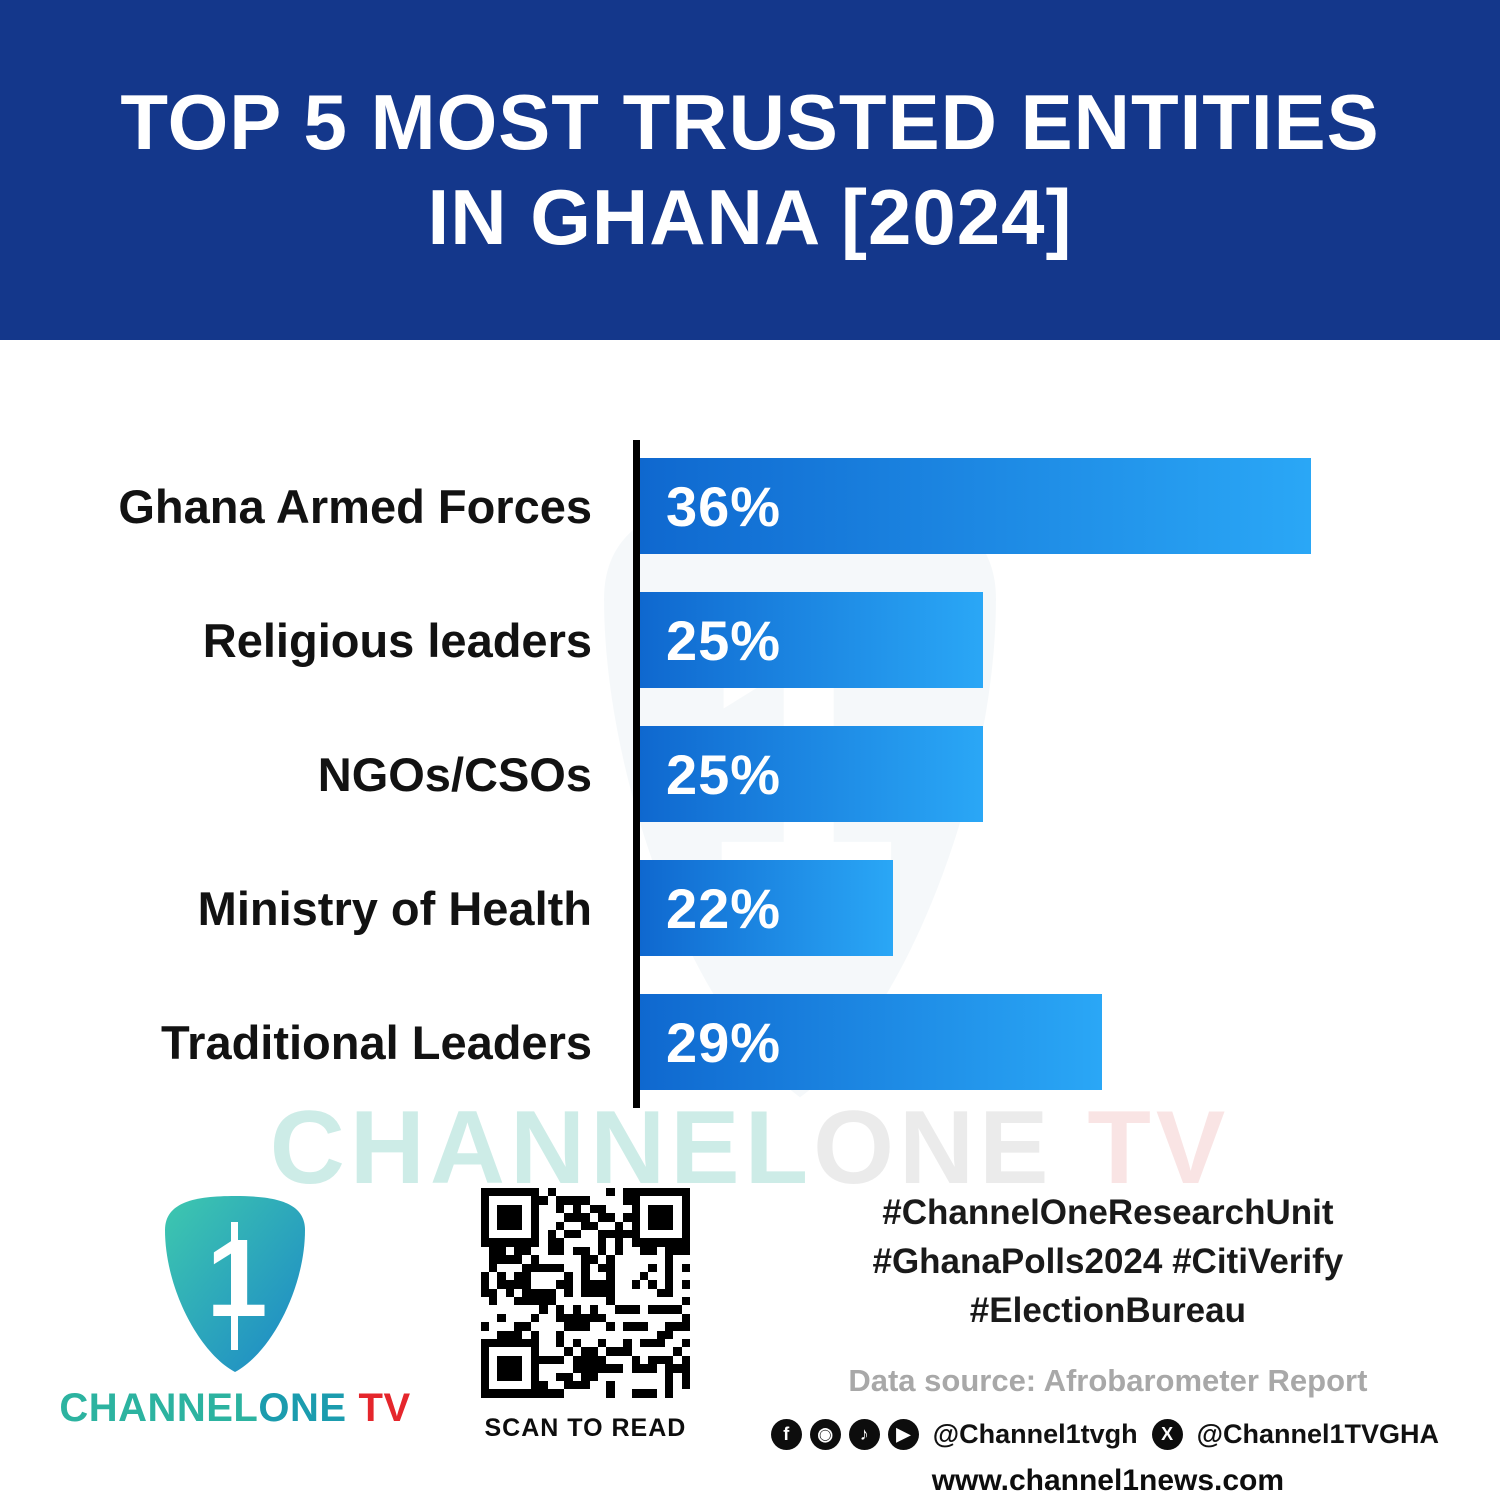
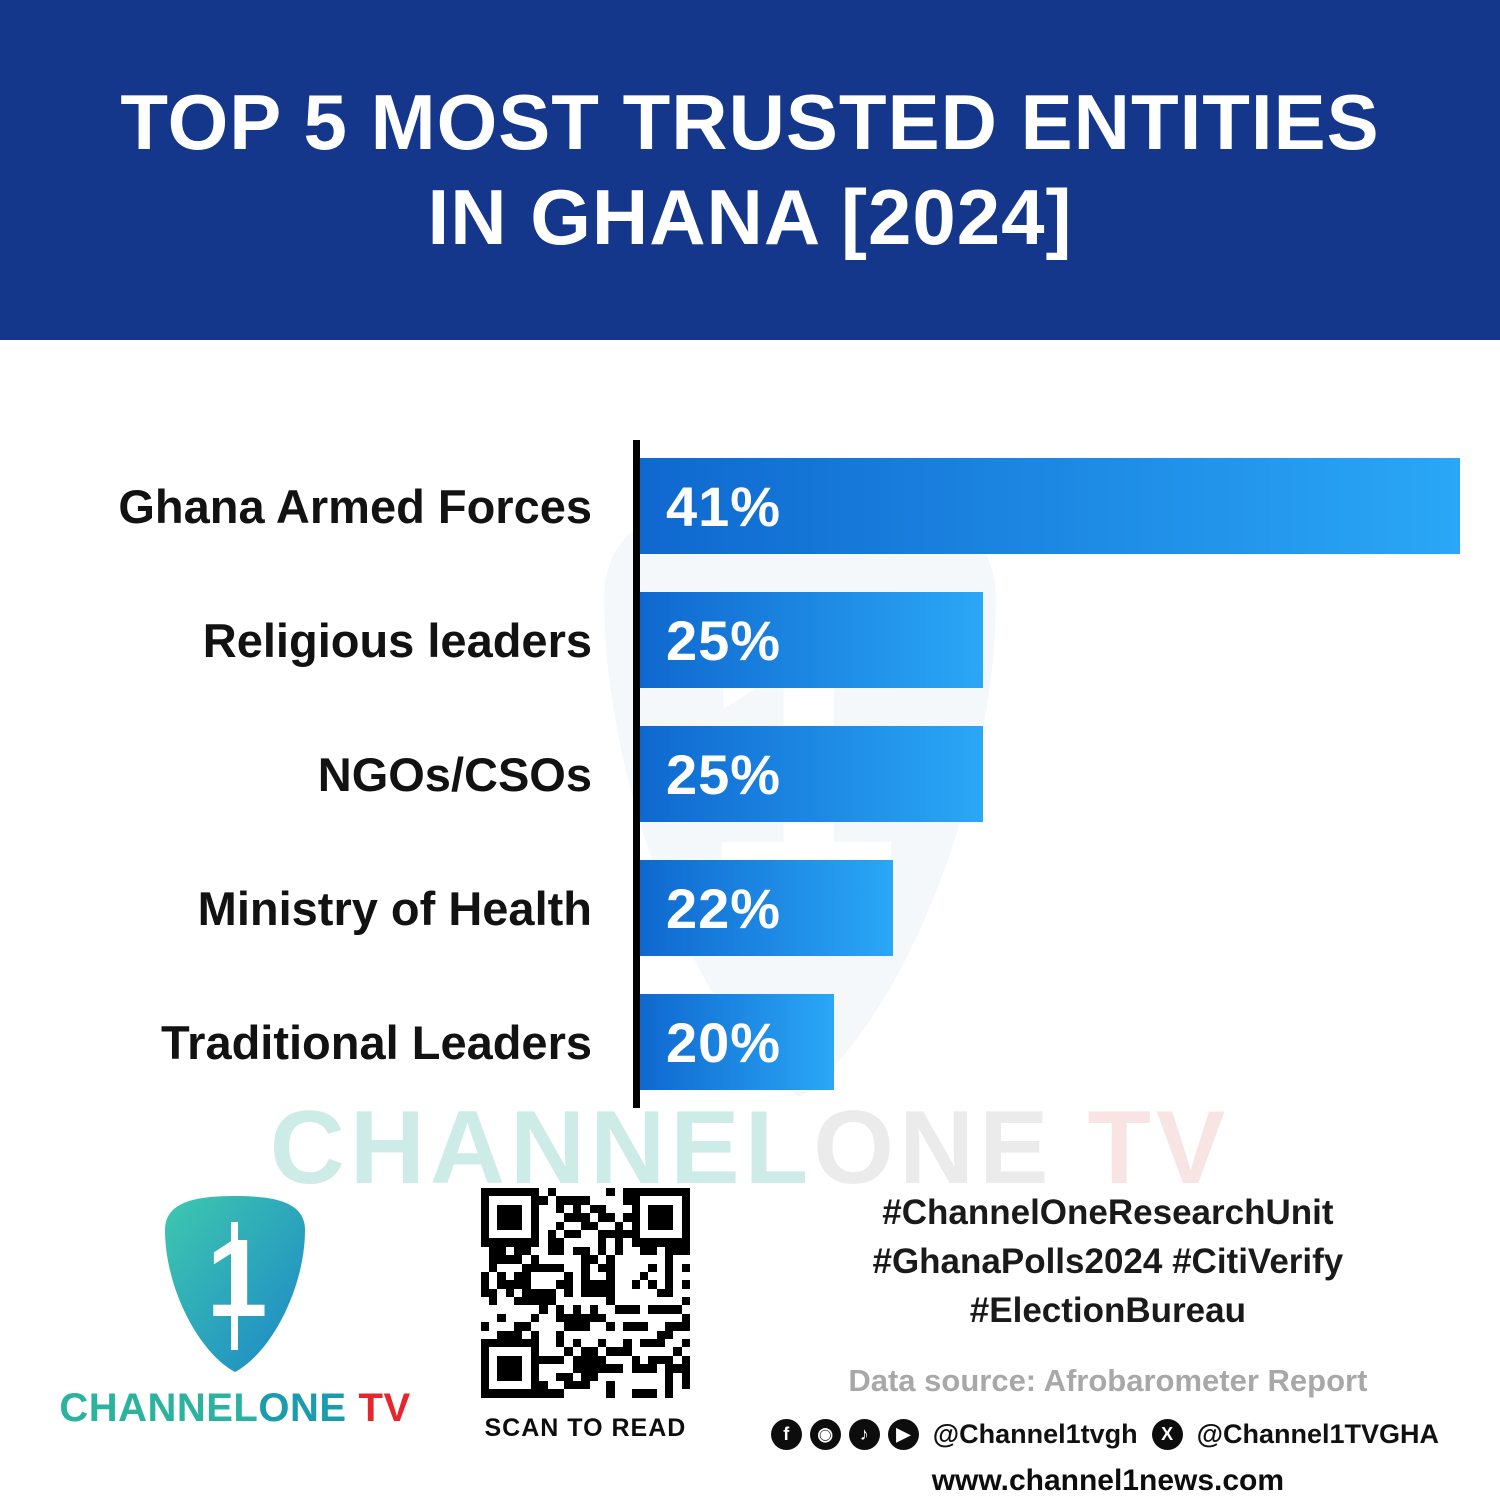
Ghana Armed Forces: 36% -> 41%
Traditional Leaders: 29% -> 20%
